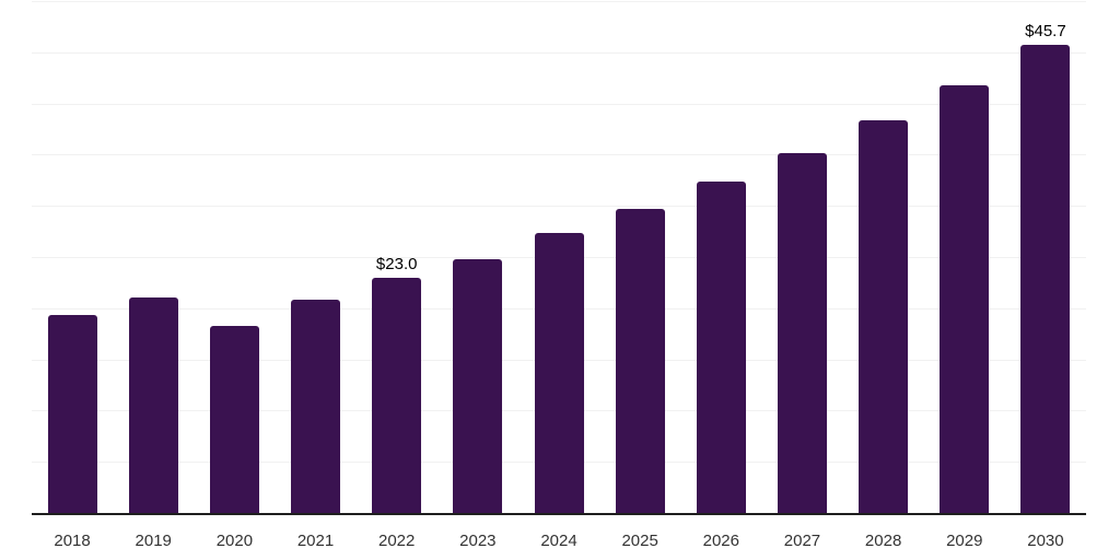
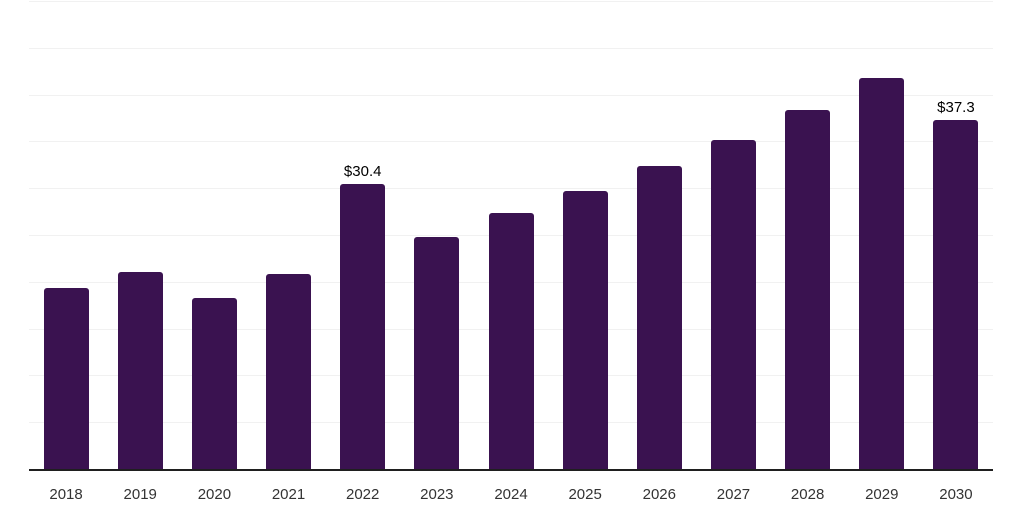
2022: $23.0 -> $30.4
2030: $45.7 -> $37.3
